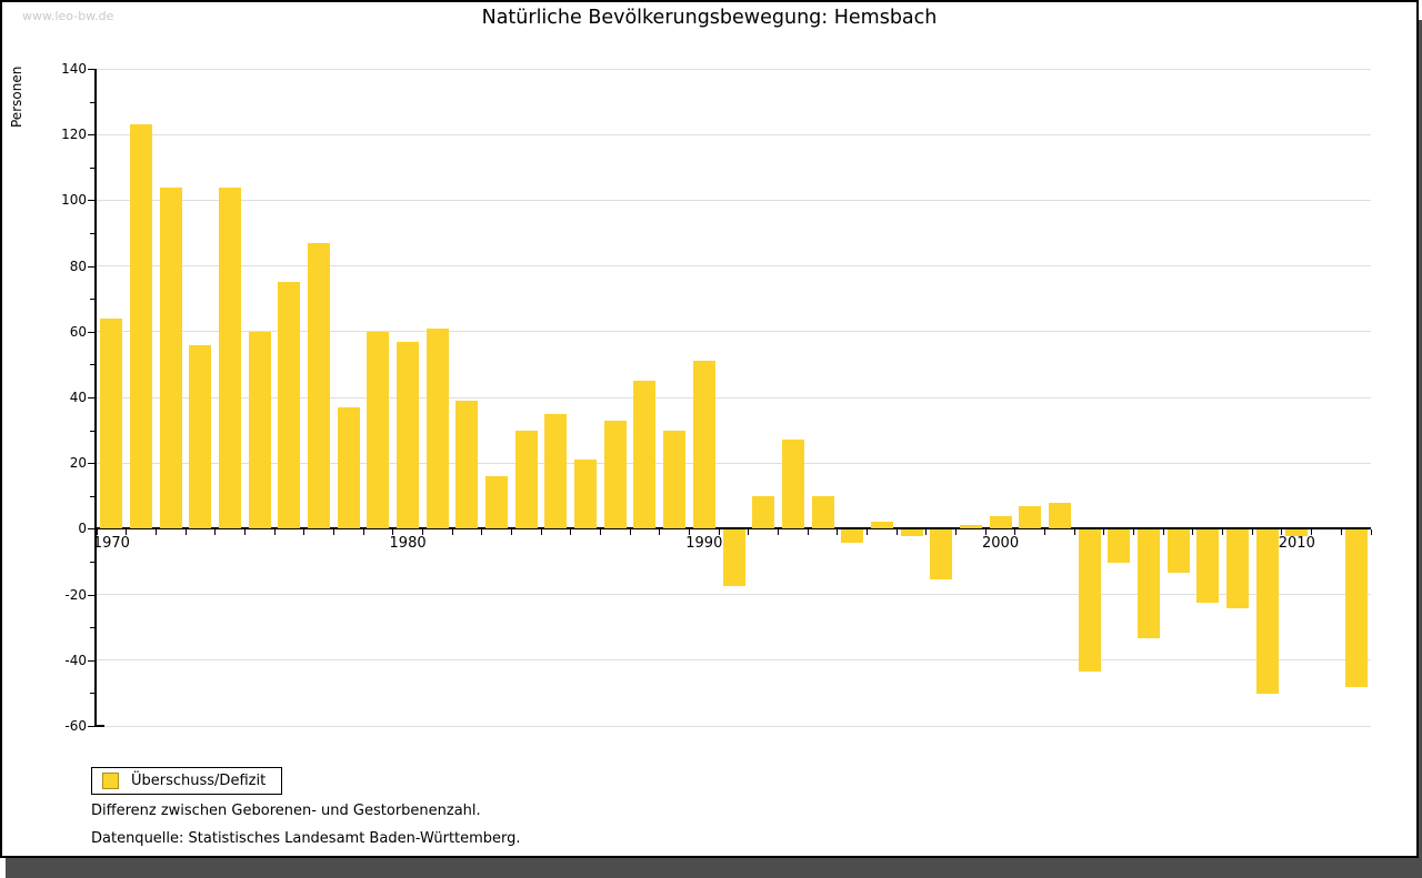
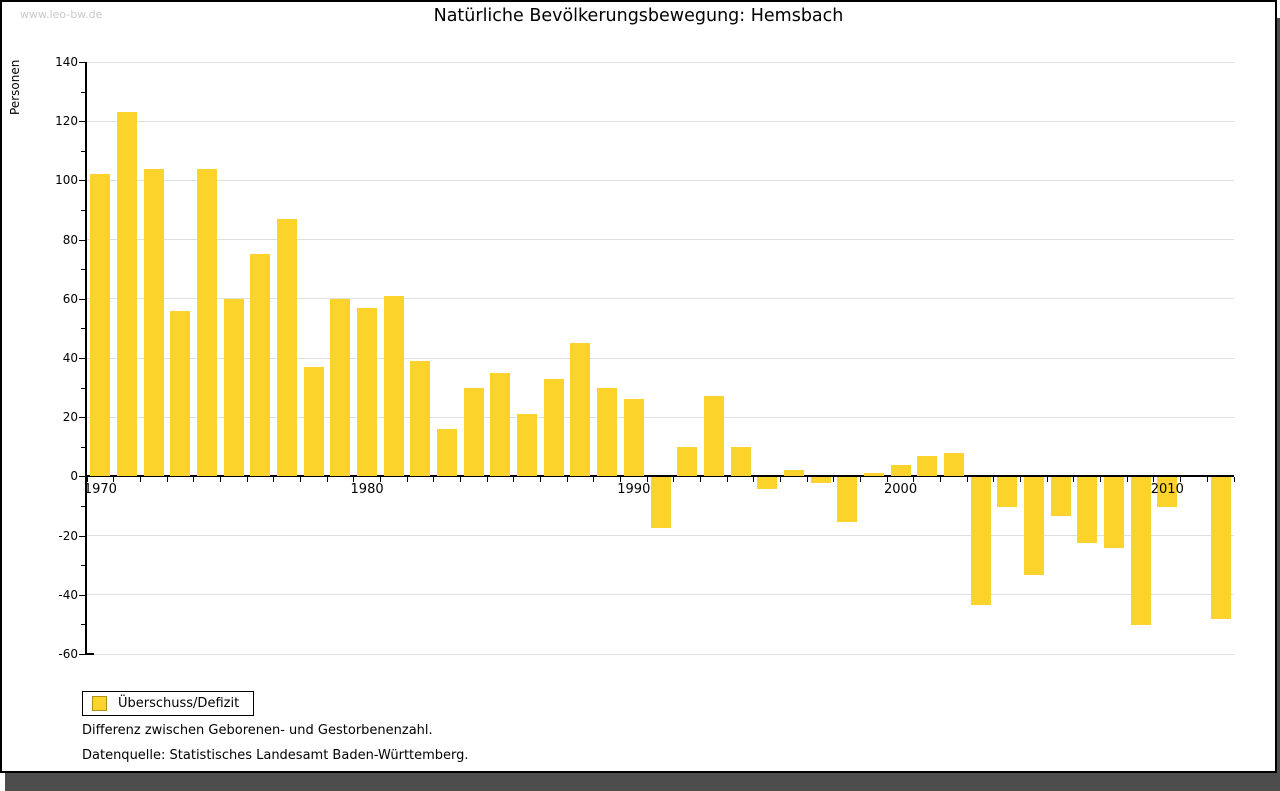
1970: 64 -> 102
1990: 51 -> 26
2010: -2 -> -10
